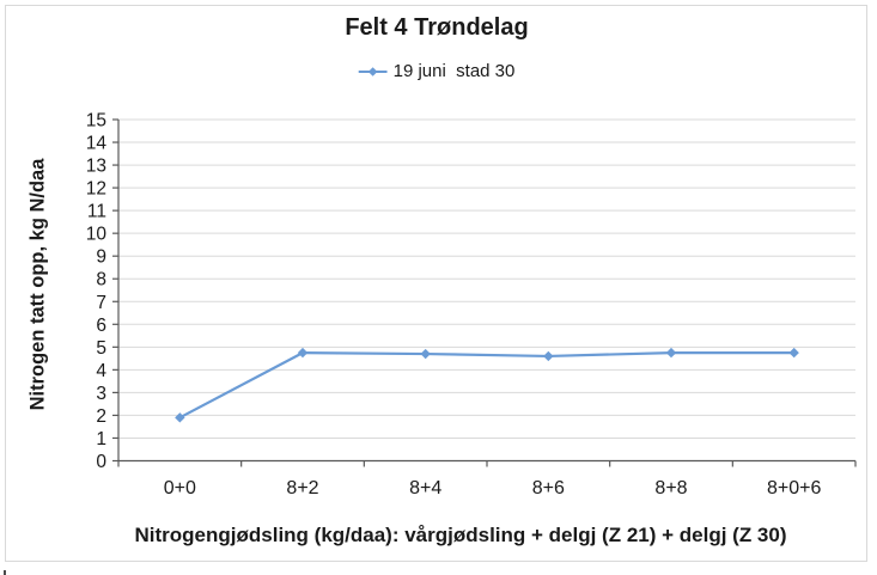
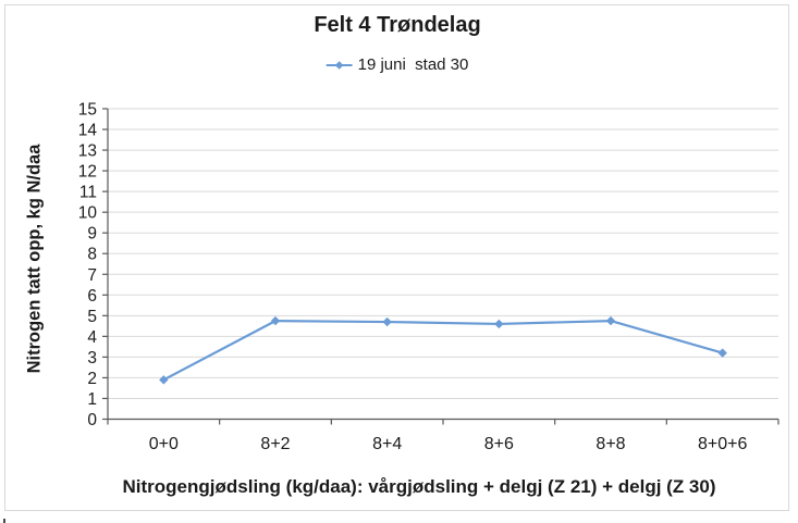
8+0+6: 4.8 -> 3.2
